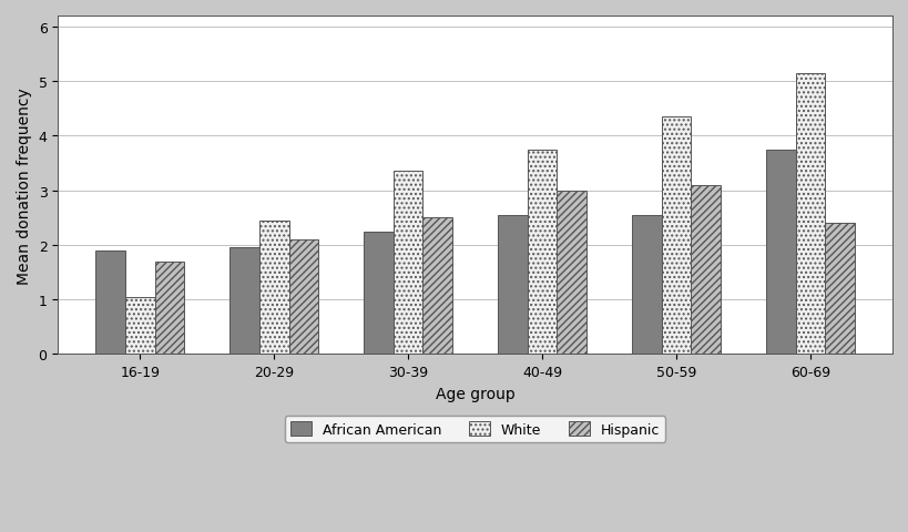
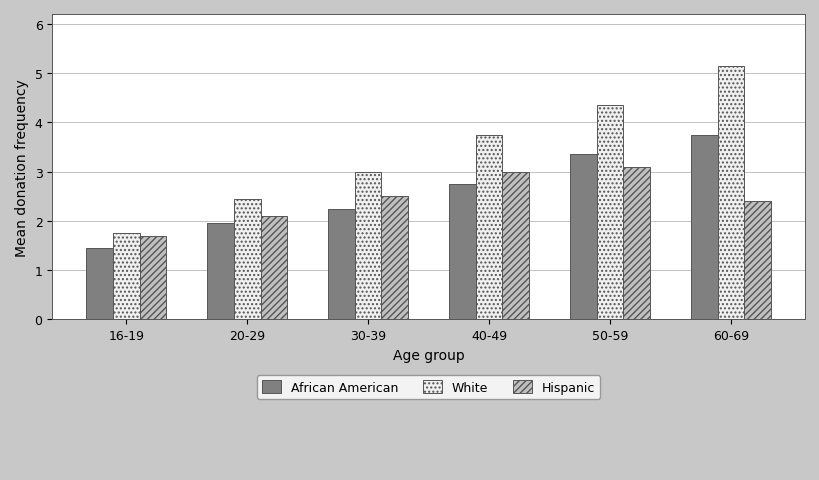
African American/16-19: 1.90 -> 1.45
White/16-19: 1.05 -> 1.75
White/30-39: 3.35 -> 3.00
African American/40-49: 2.55 -> 2.75
African American/50-59: 2.55 -> 3.35
